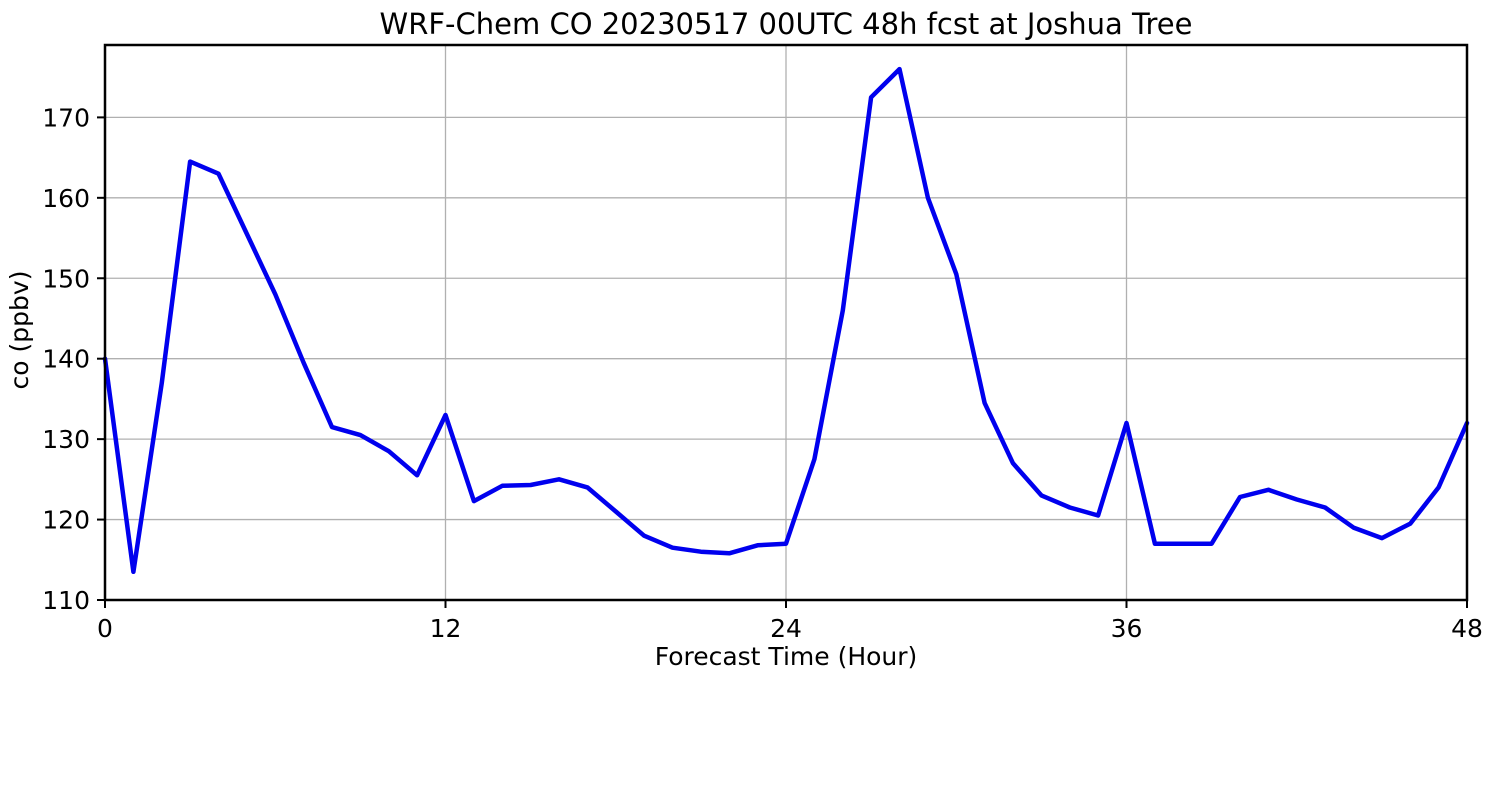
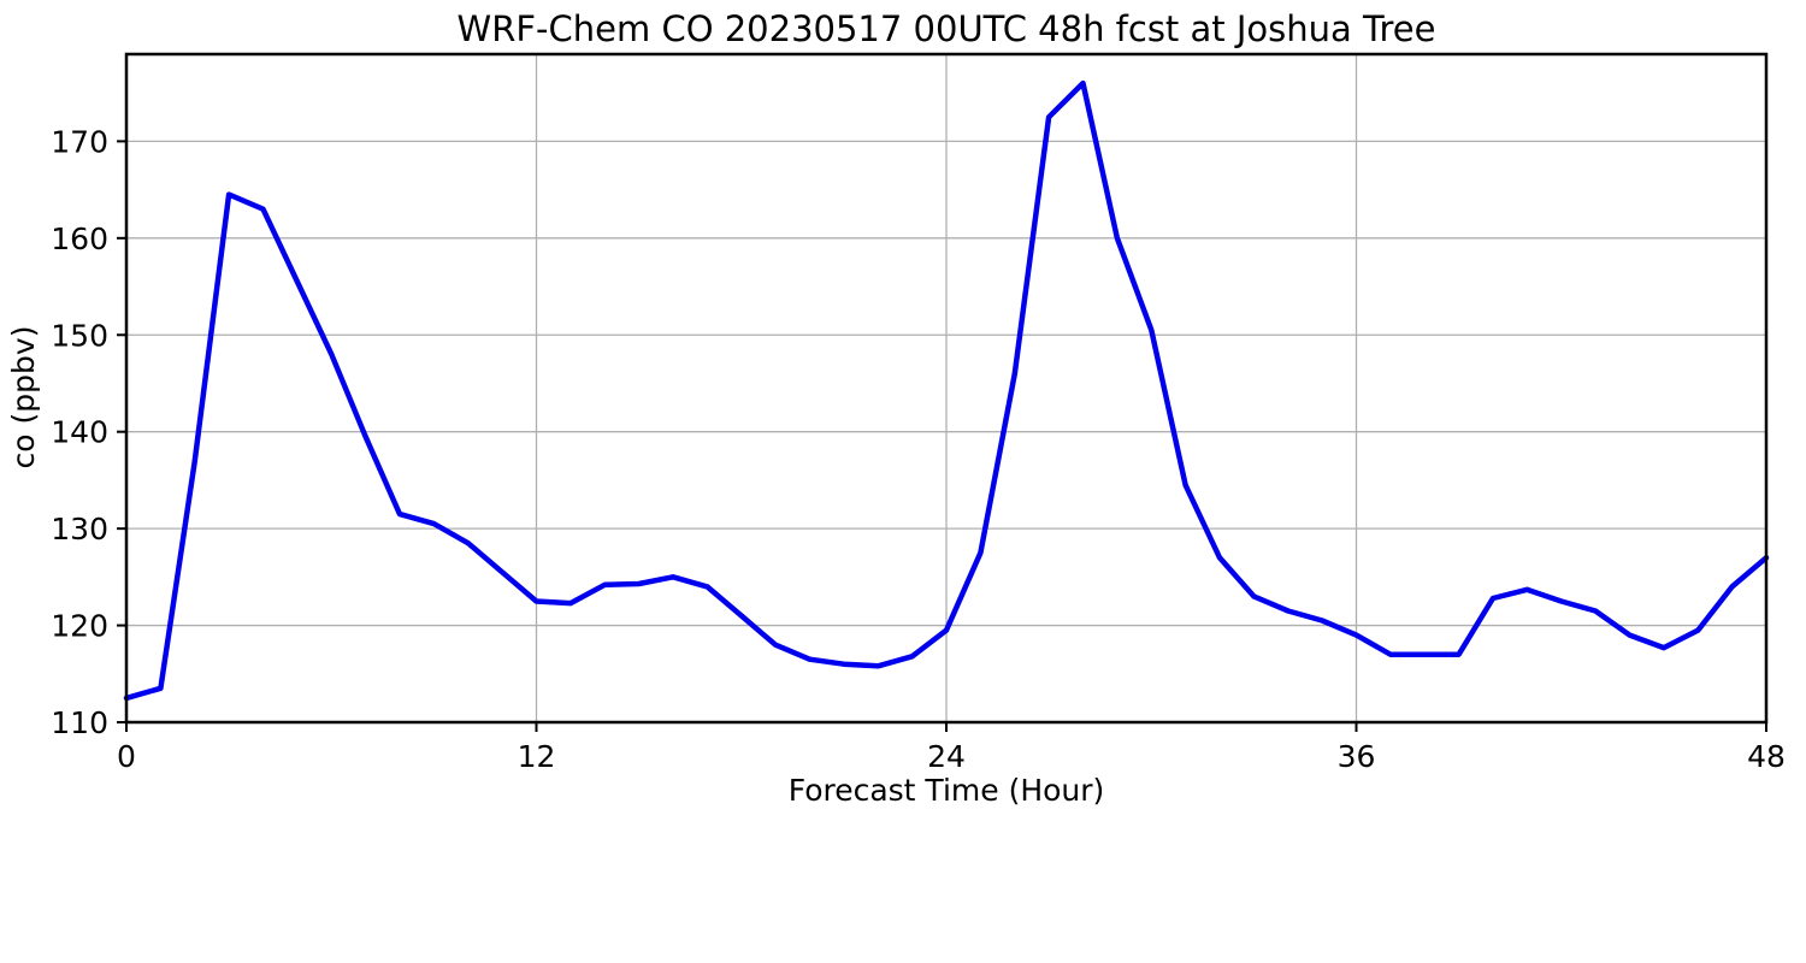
0: 140 -> 112
12: 133 -> 122
24: 117 -> 120
36: 132 -> 119
48: 132 -> 127
